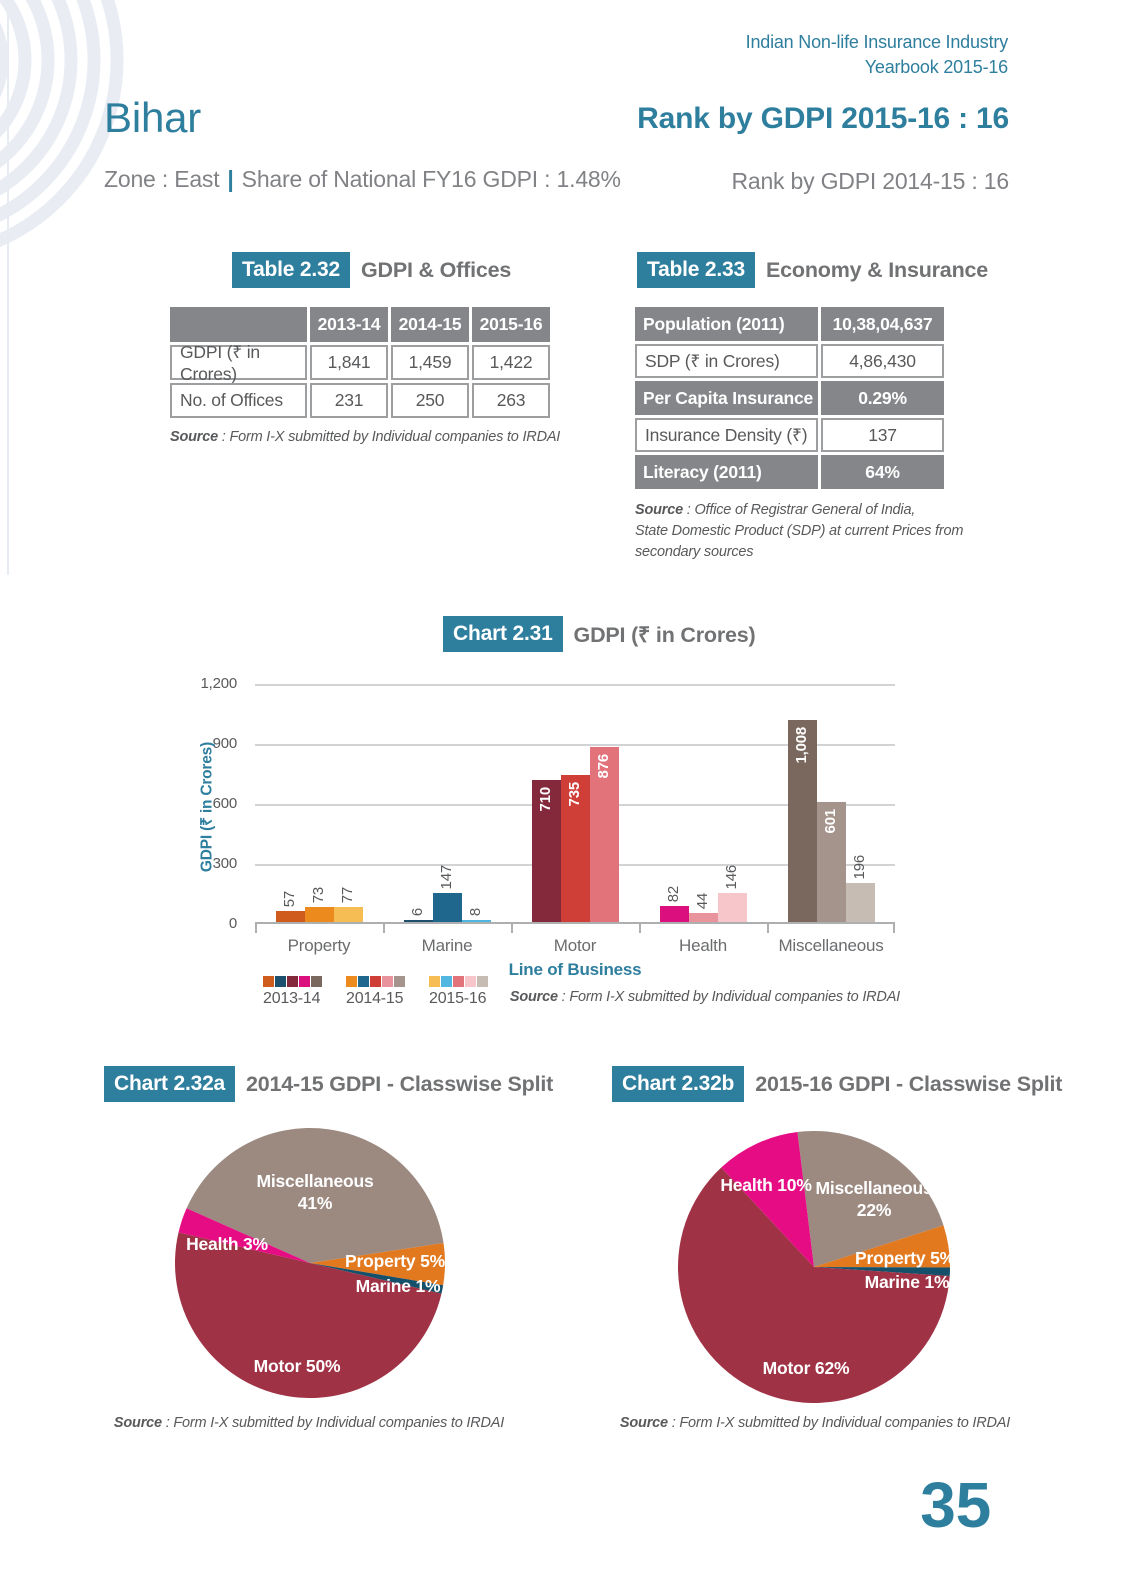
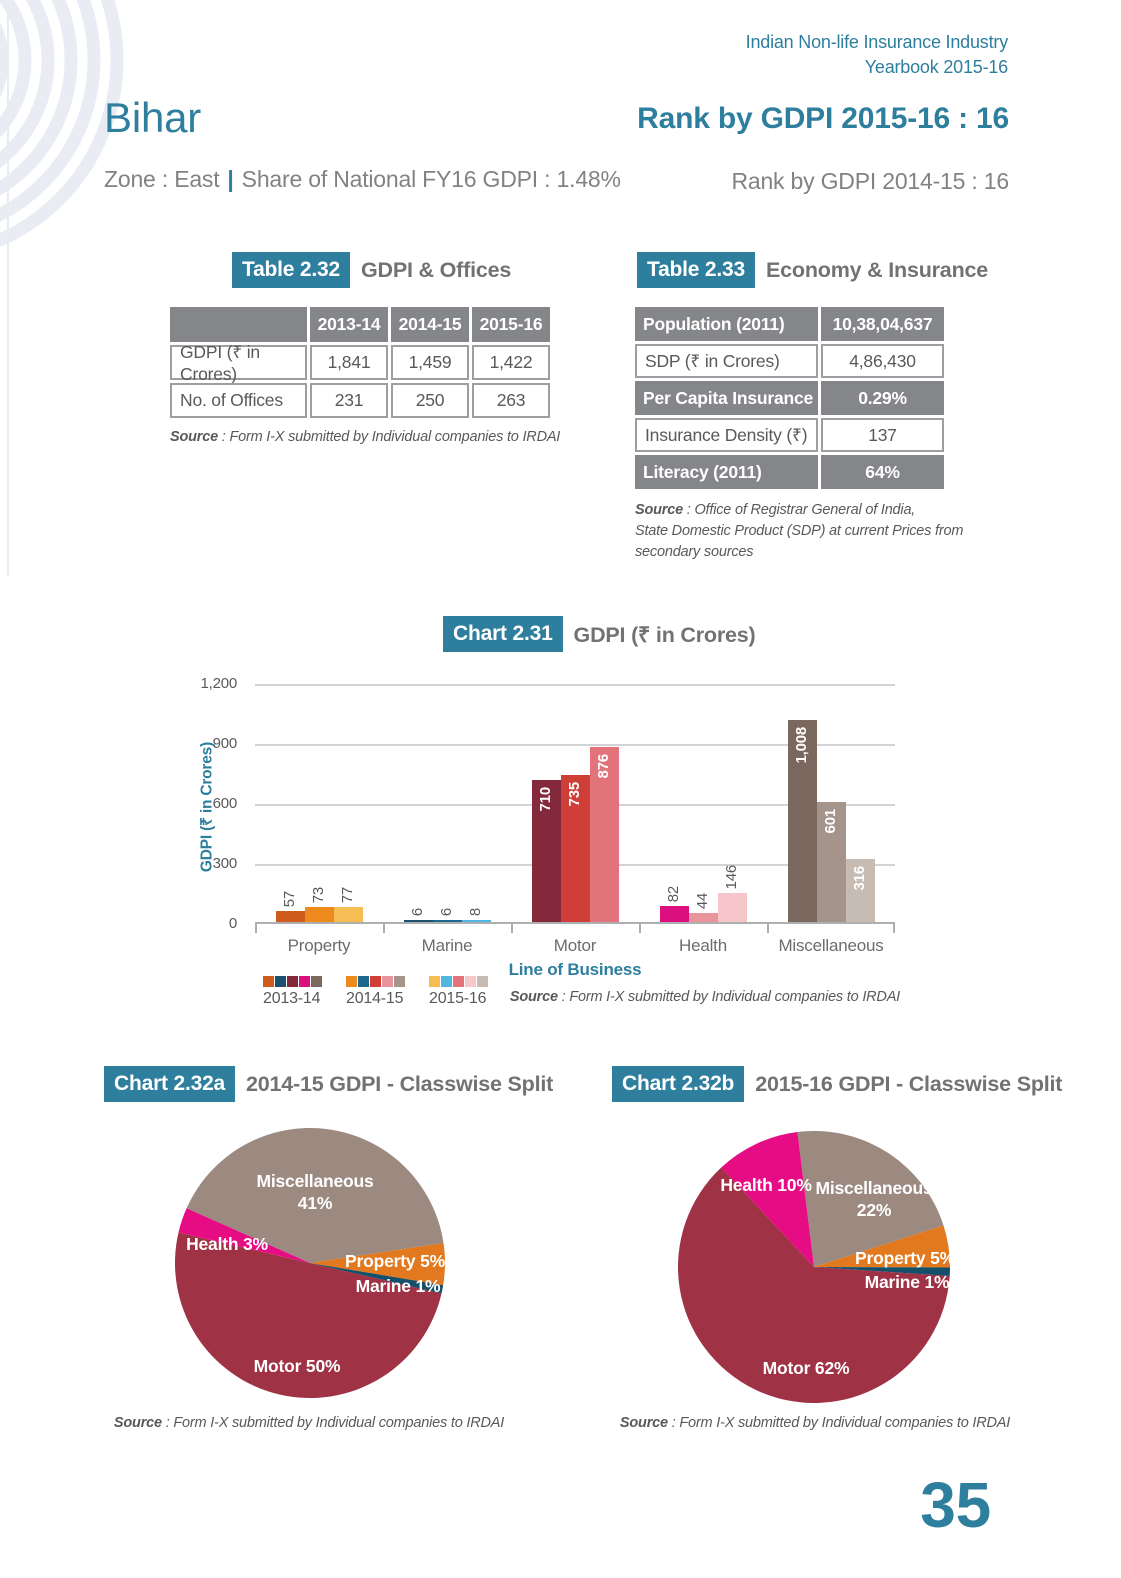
GDPI (₹ in Crores)/2014-15/Marine: 147 -> 6
GDPI (₹ in Crores)/2015-16/Miscellaneous: 196 -> 316
